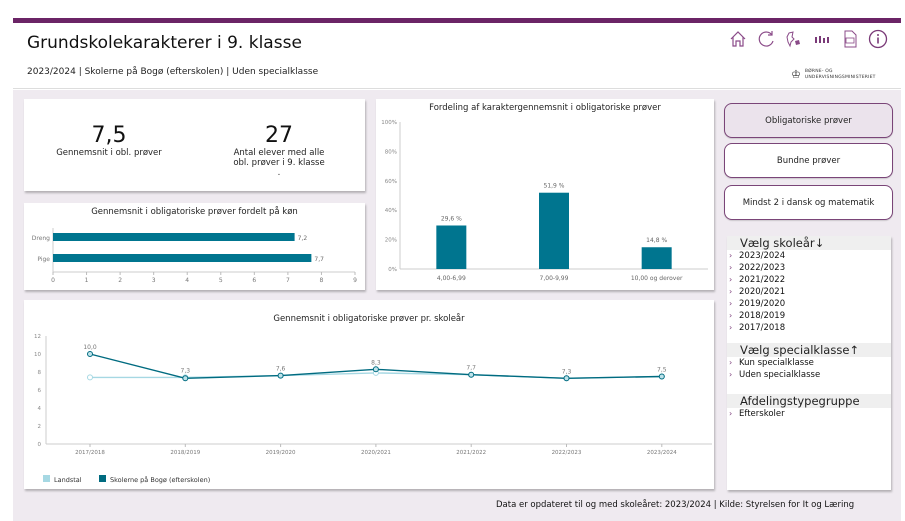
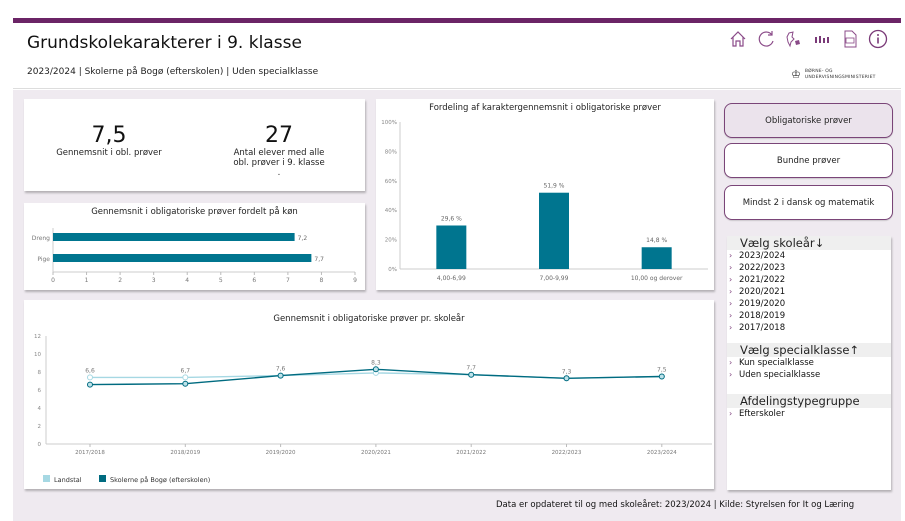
Gennemsnit i obligatoriske prøver pr. skoleår/Skolerne på Bogø (efterskolen)/2017/2018: 10,0 -> 6,6
Gennemsnit i obligatoriske prøver pr. skoleår/Skolerne på Bogø (efterskolen)/2018/2019: 7,3 -> 6,7
